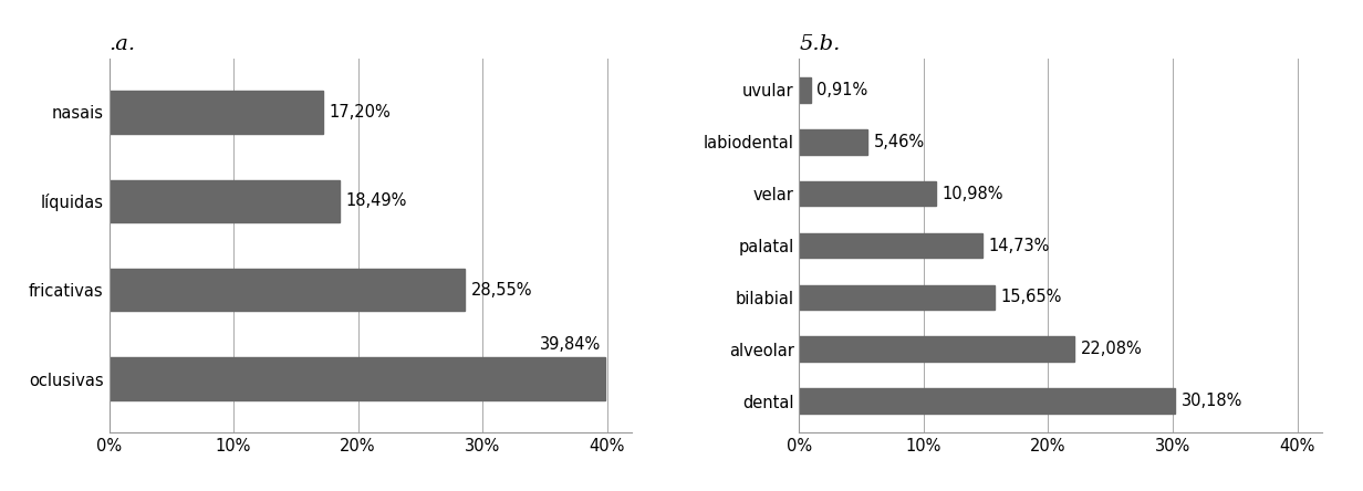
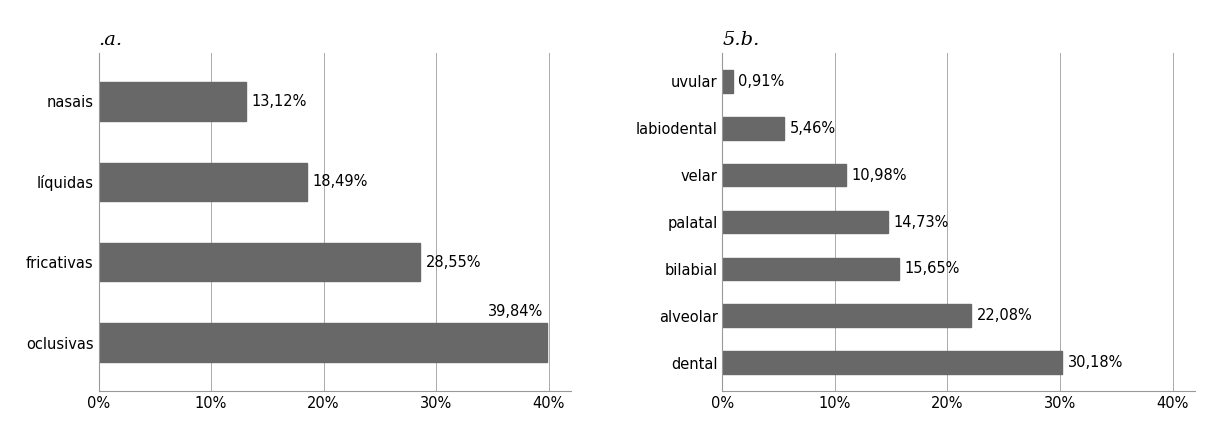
.a./nasais: 17,20% -> 13,12%
